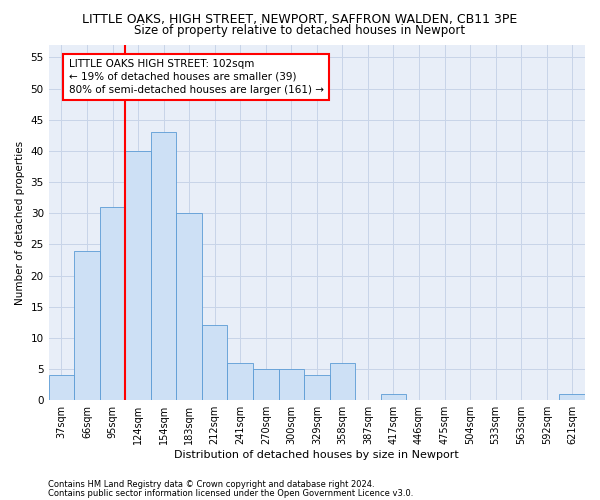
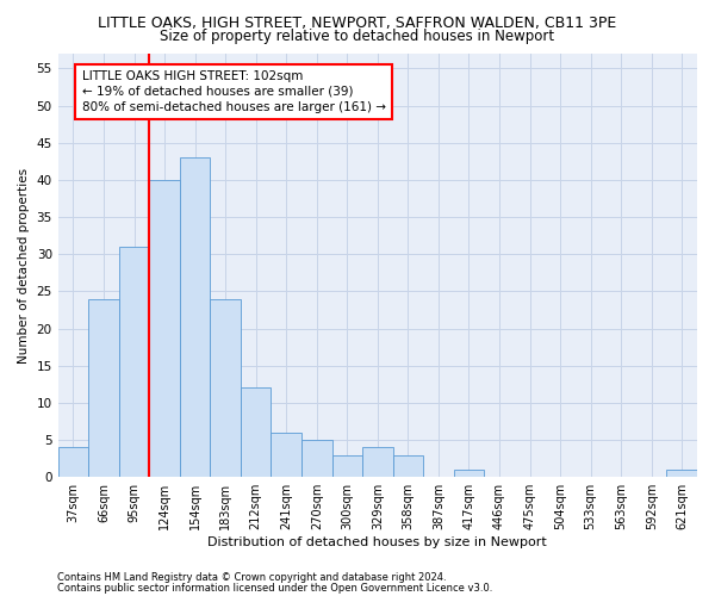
183sqm: 30 -> 24
300sqm: 5 -> 3
358sqm: 6 -> 3
